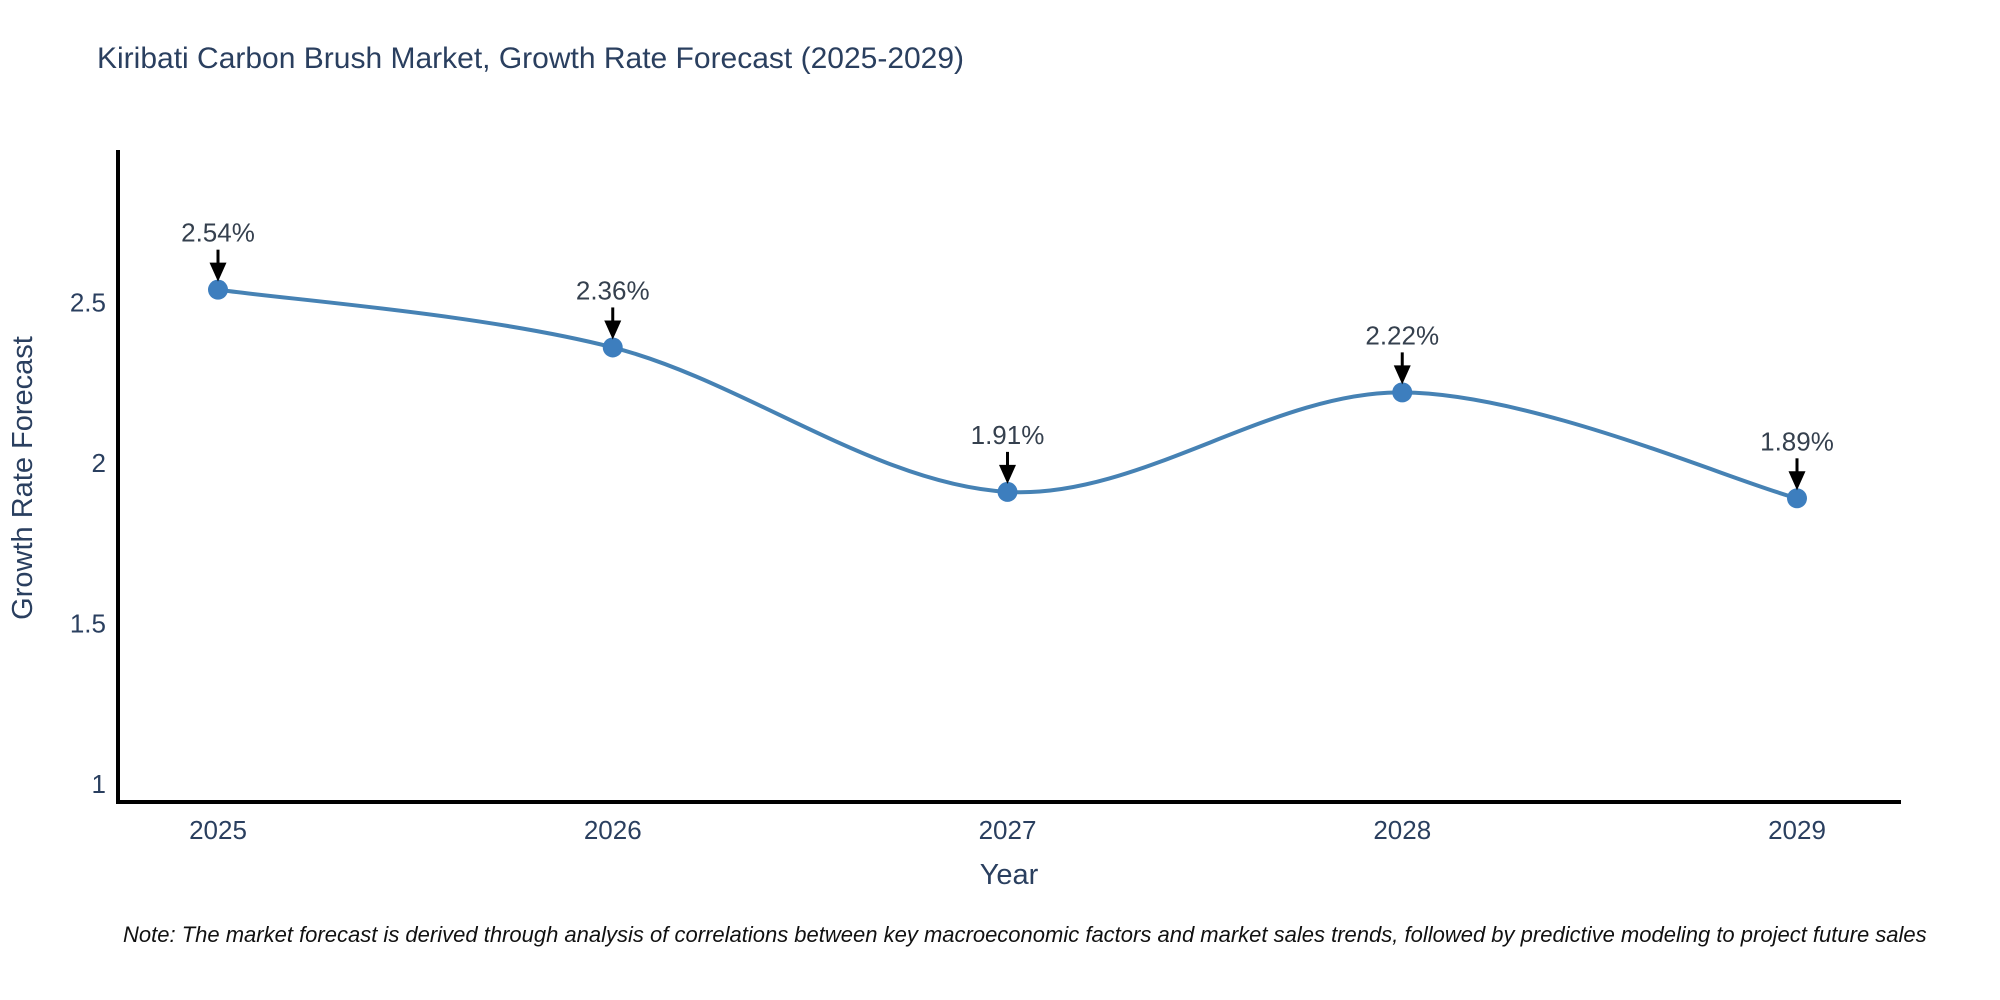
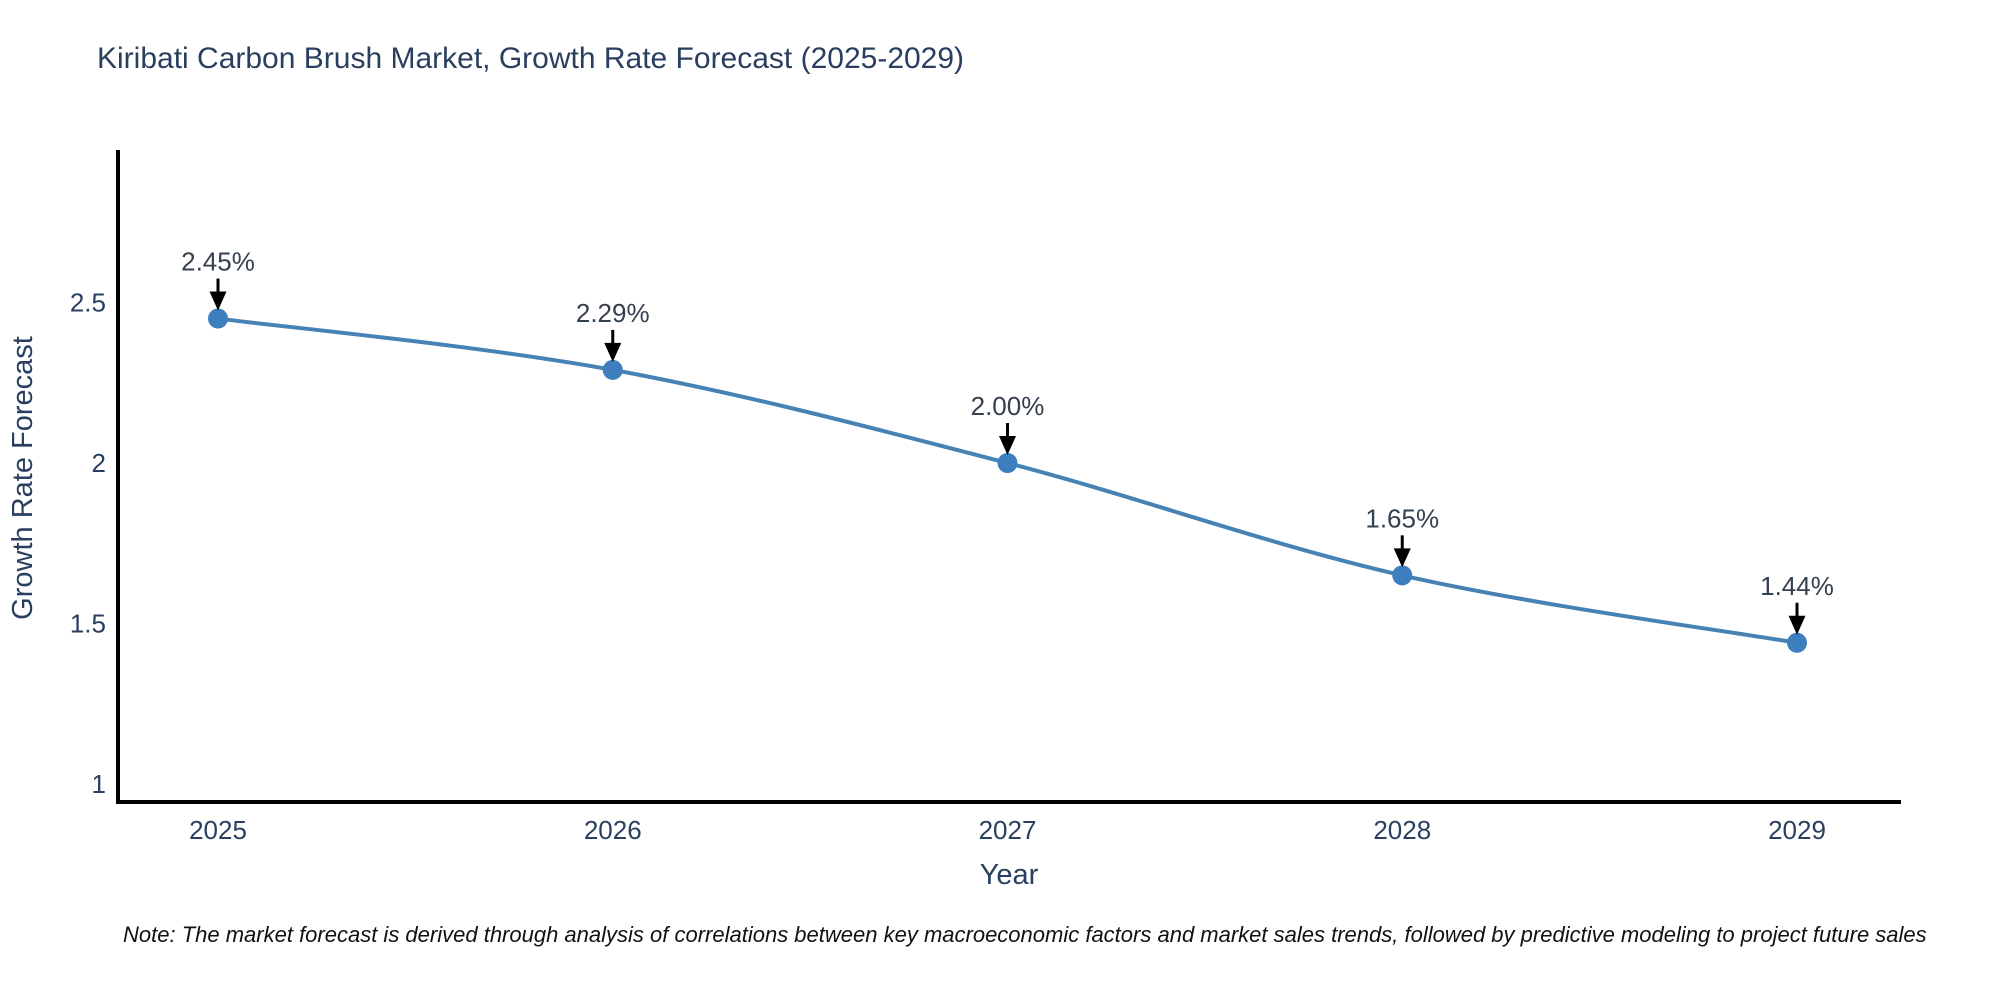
2025: 2.54% -> 2.45%
2026: 2.36% -> 2.29%
2027: 1.91% -> 2.00%
2028: 2.22% -> 1.65%
2029: 1.89% -> 1.44%
